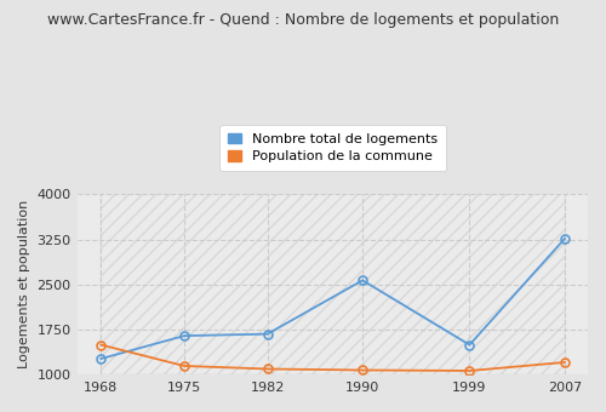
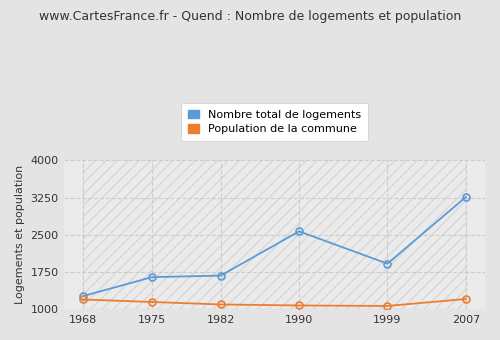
Population de la commune/1968: 1500 -> 1200
Nombre total de logements/1999: 1500 -> 1920
